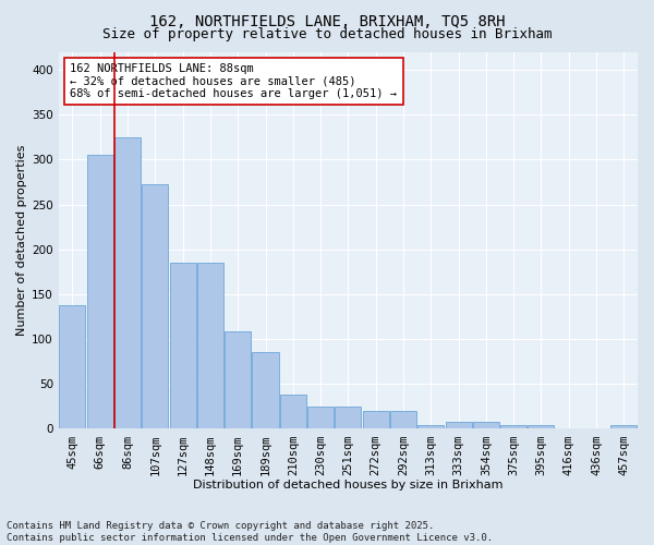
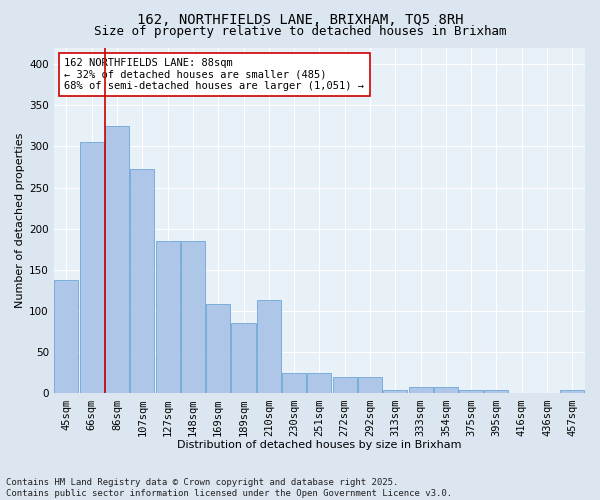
210sqm: 38 -> 114
